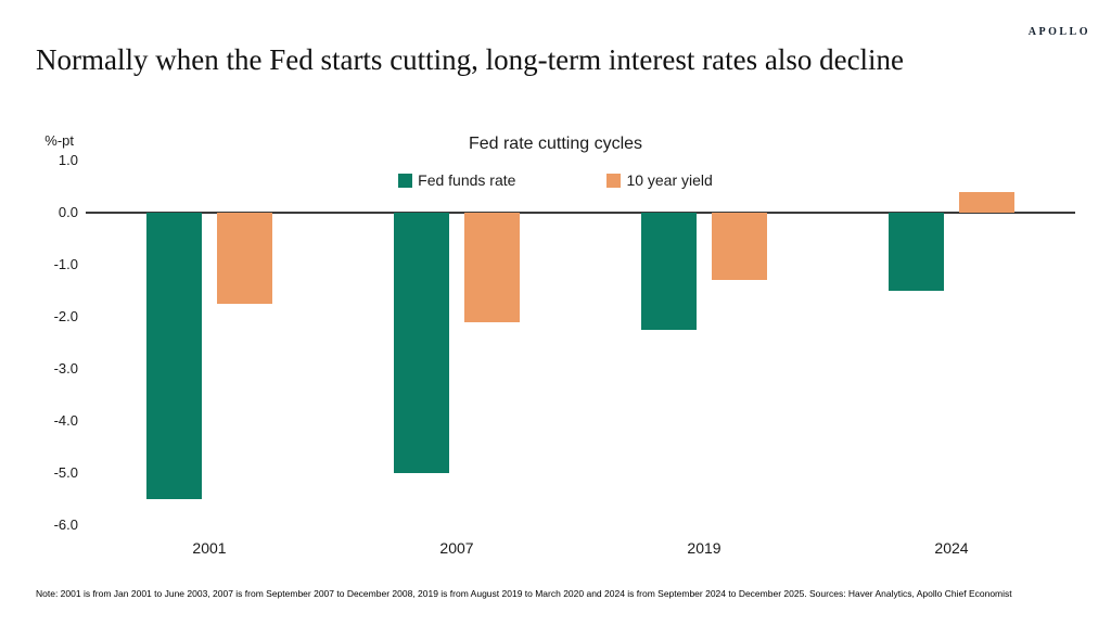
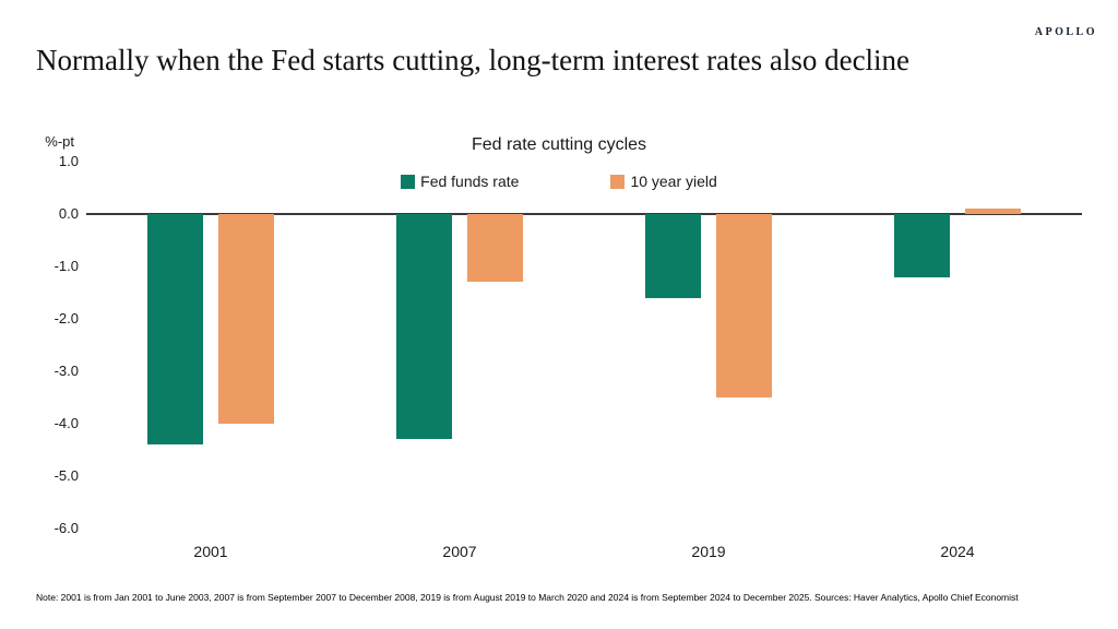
Fed funds rate/2001: -5.5 -> -4.4
10 year yield/2001: -1.8 -> -4.0
Fed funds rate/2007: -5.0 -> -4.3
10 year yield/2007: -2.1 -> -1.3
Fed funds rate/2019: -2.2 -> -1.6
10 year yield/2019: -1.3 -> -3.5
Fed funds rate/2024: -1.5 -> -1.2
10 year yield/2024: 0.4 -> 0.1
